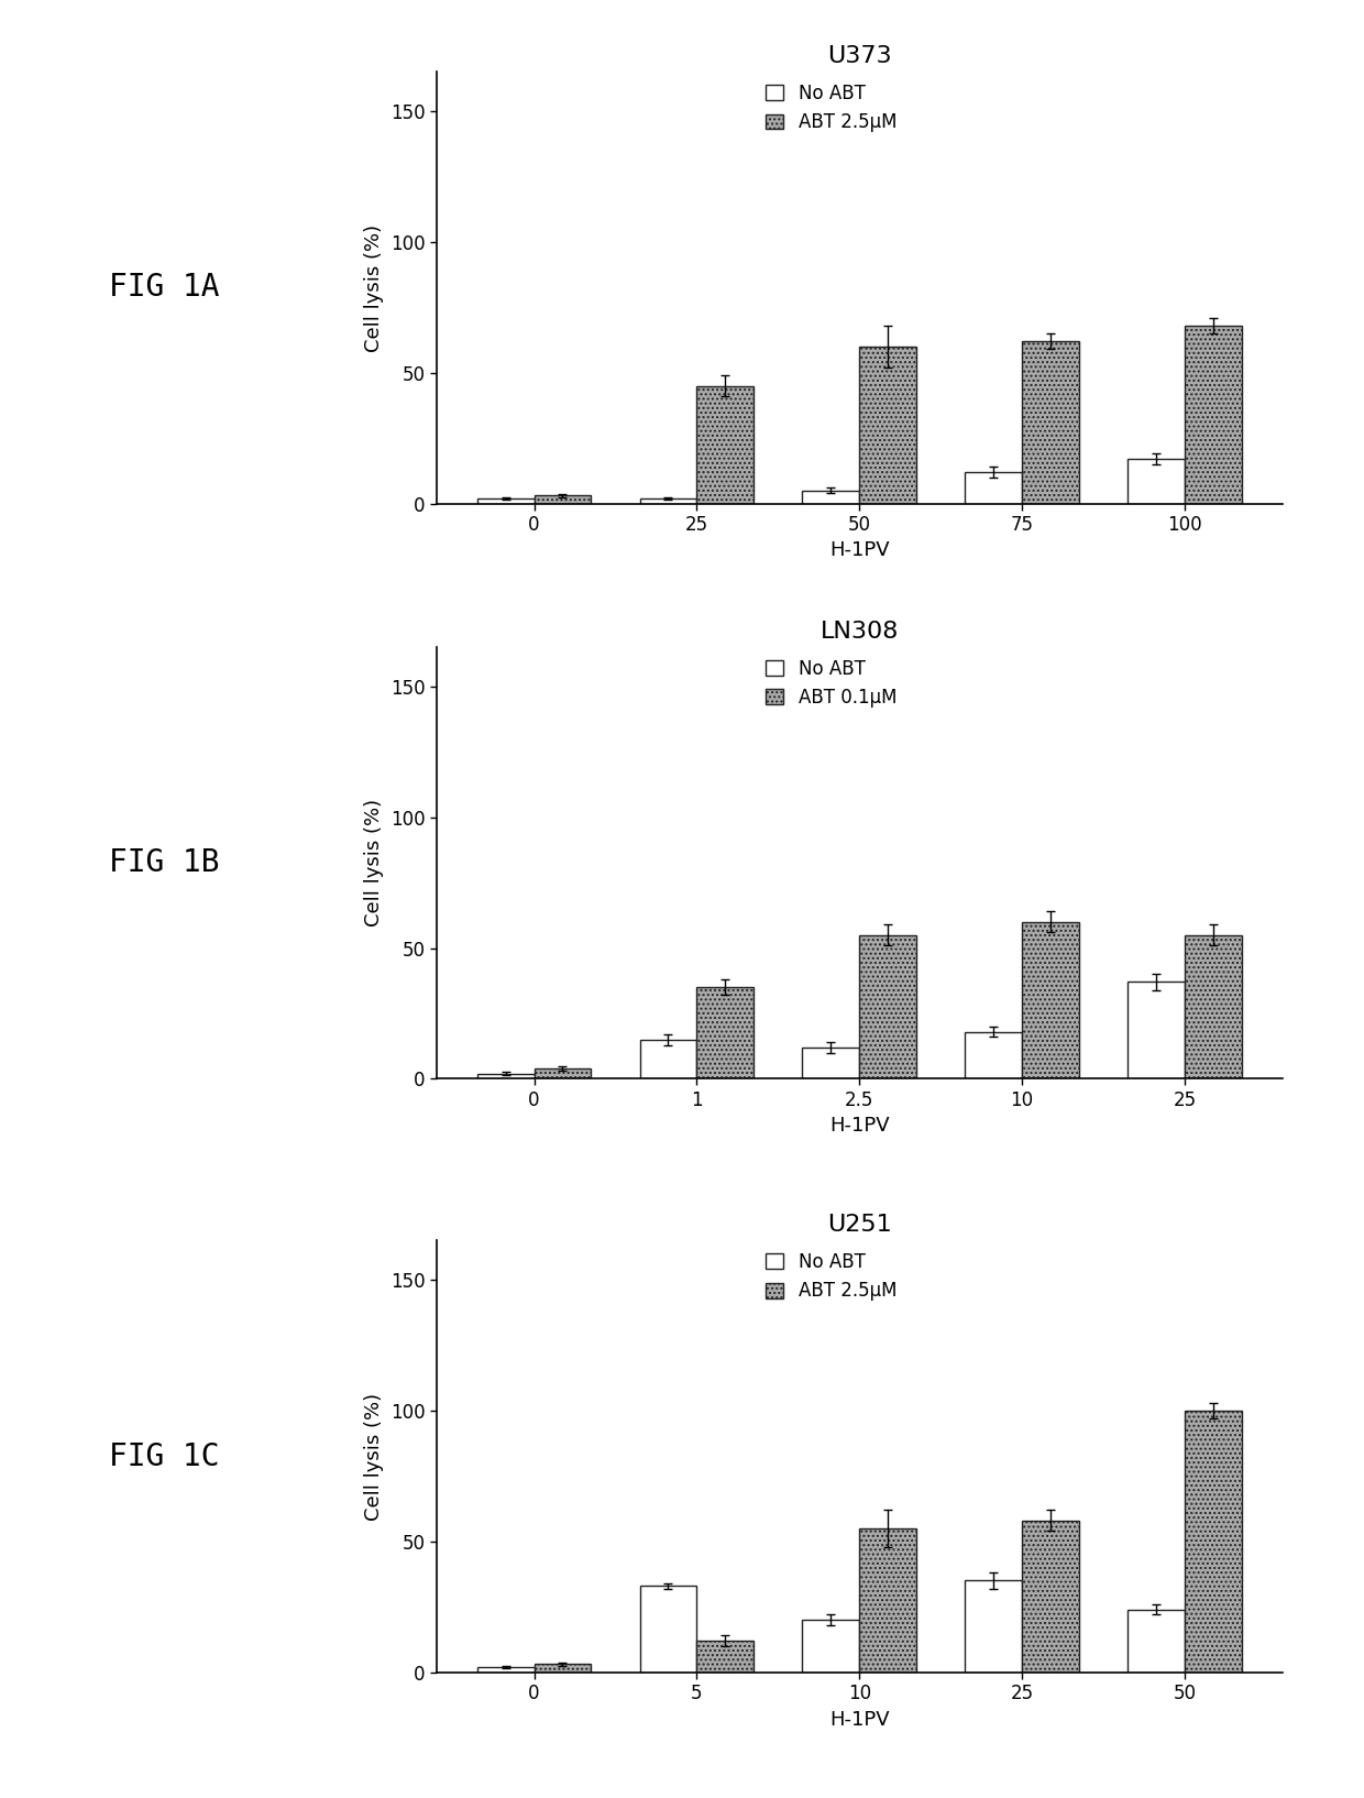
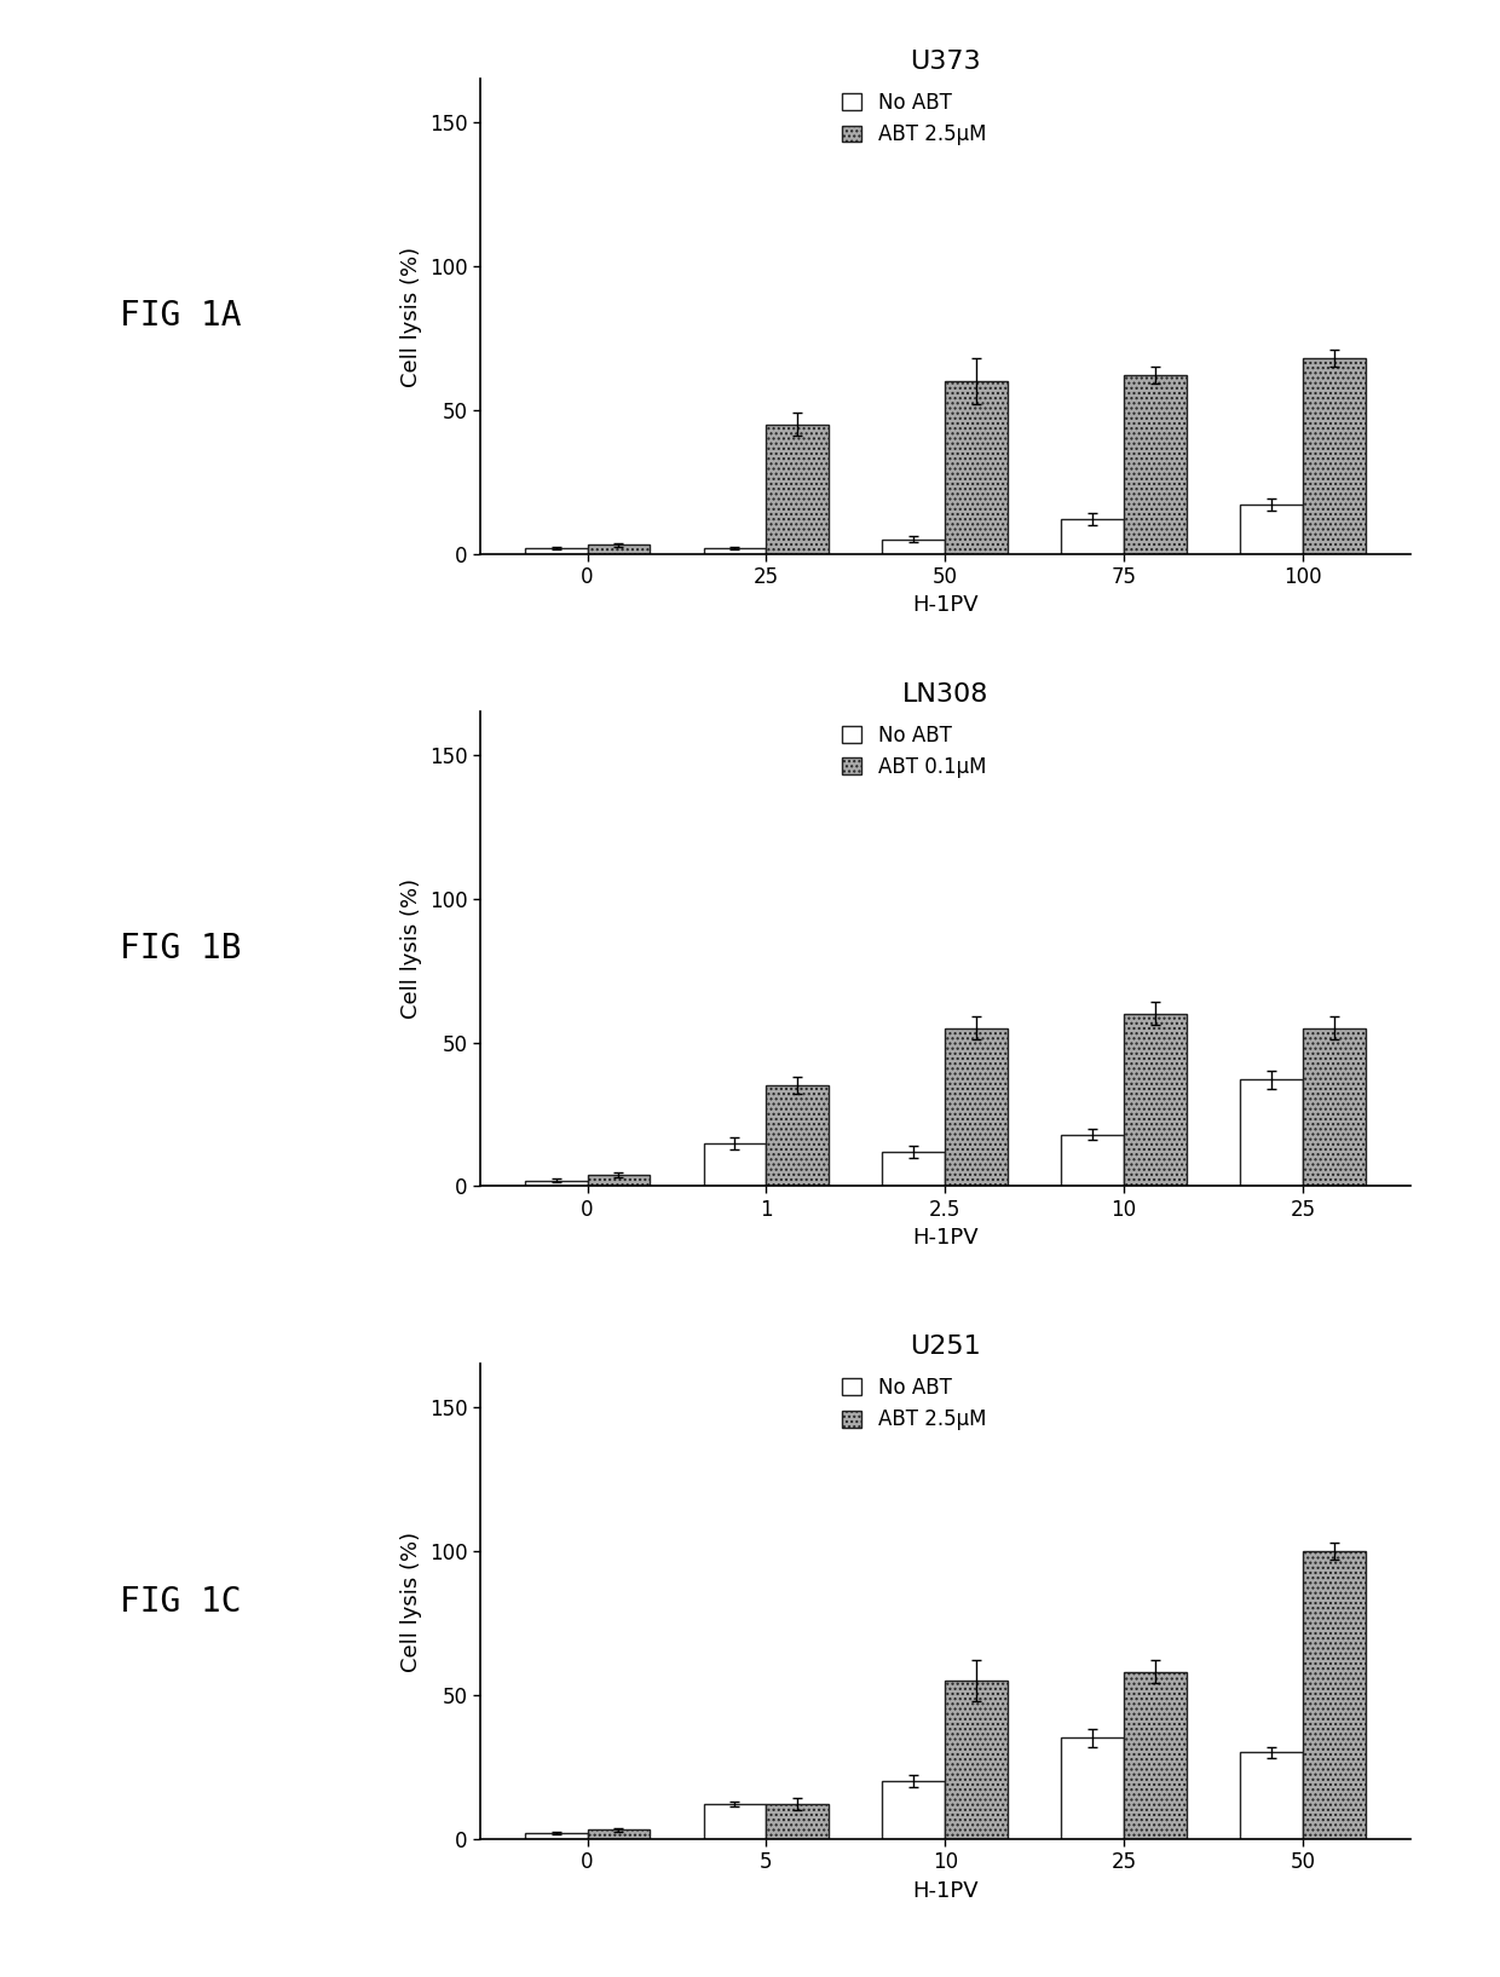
U251/No ABT/5: 33 -> 12
U251/No ABT/50: 24 -> 30
